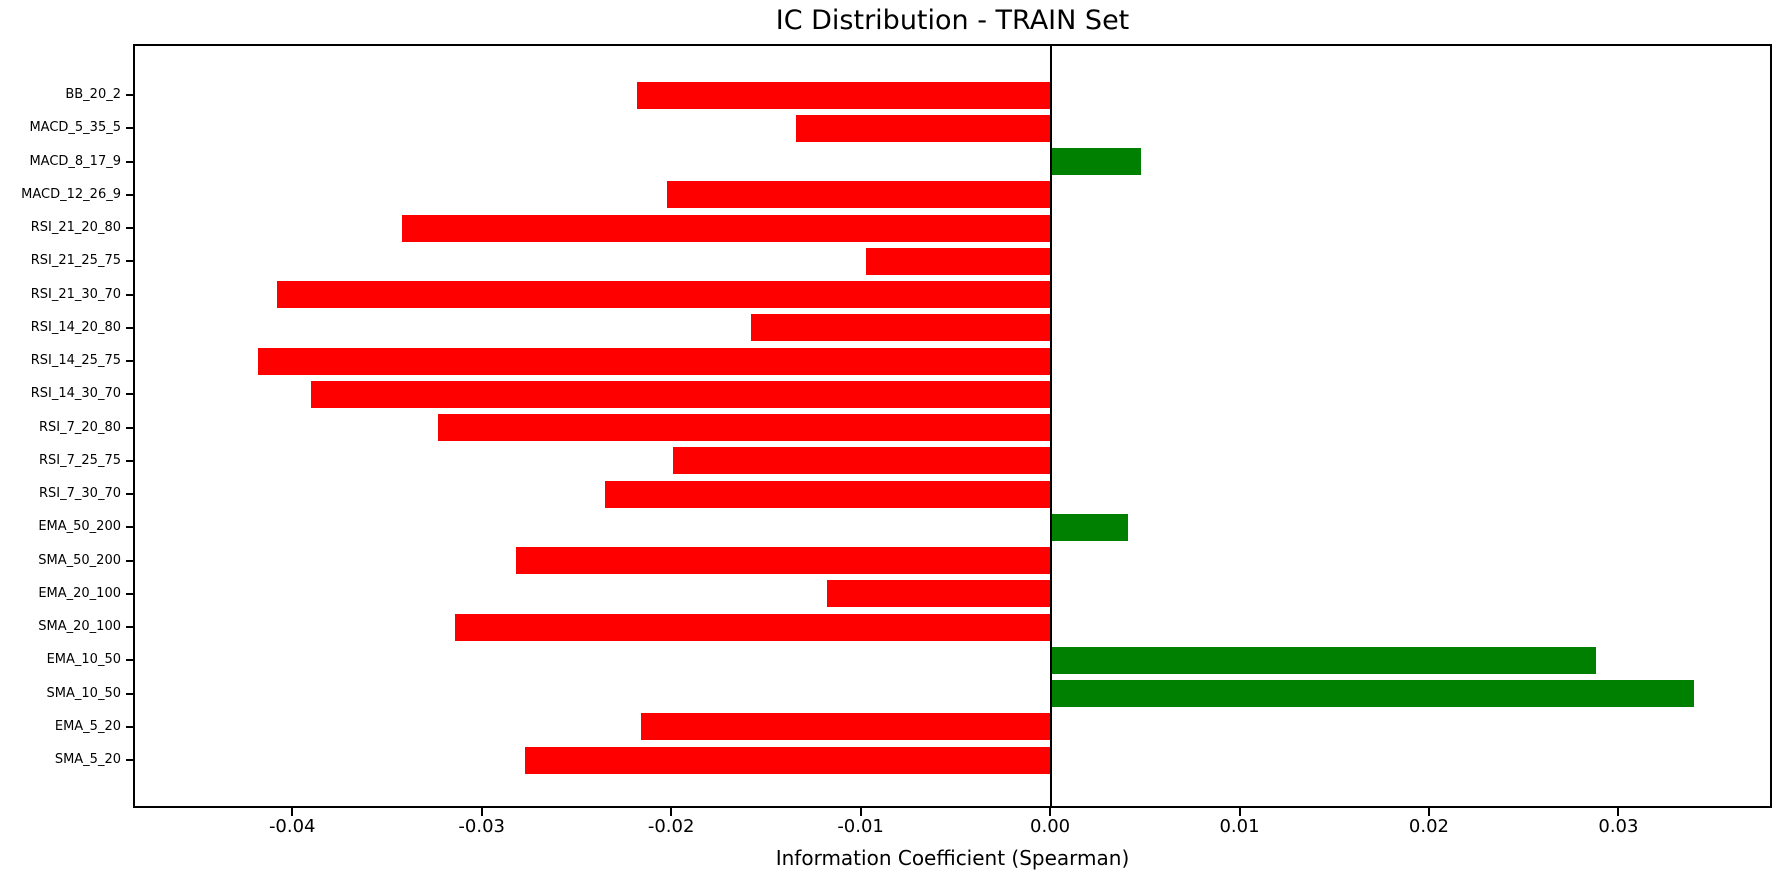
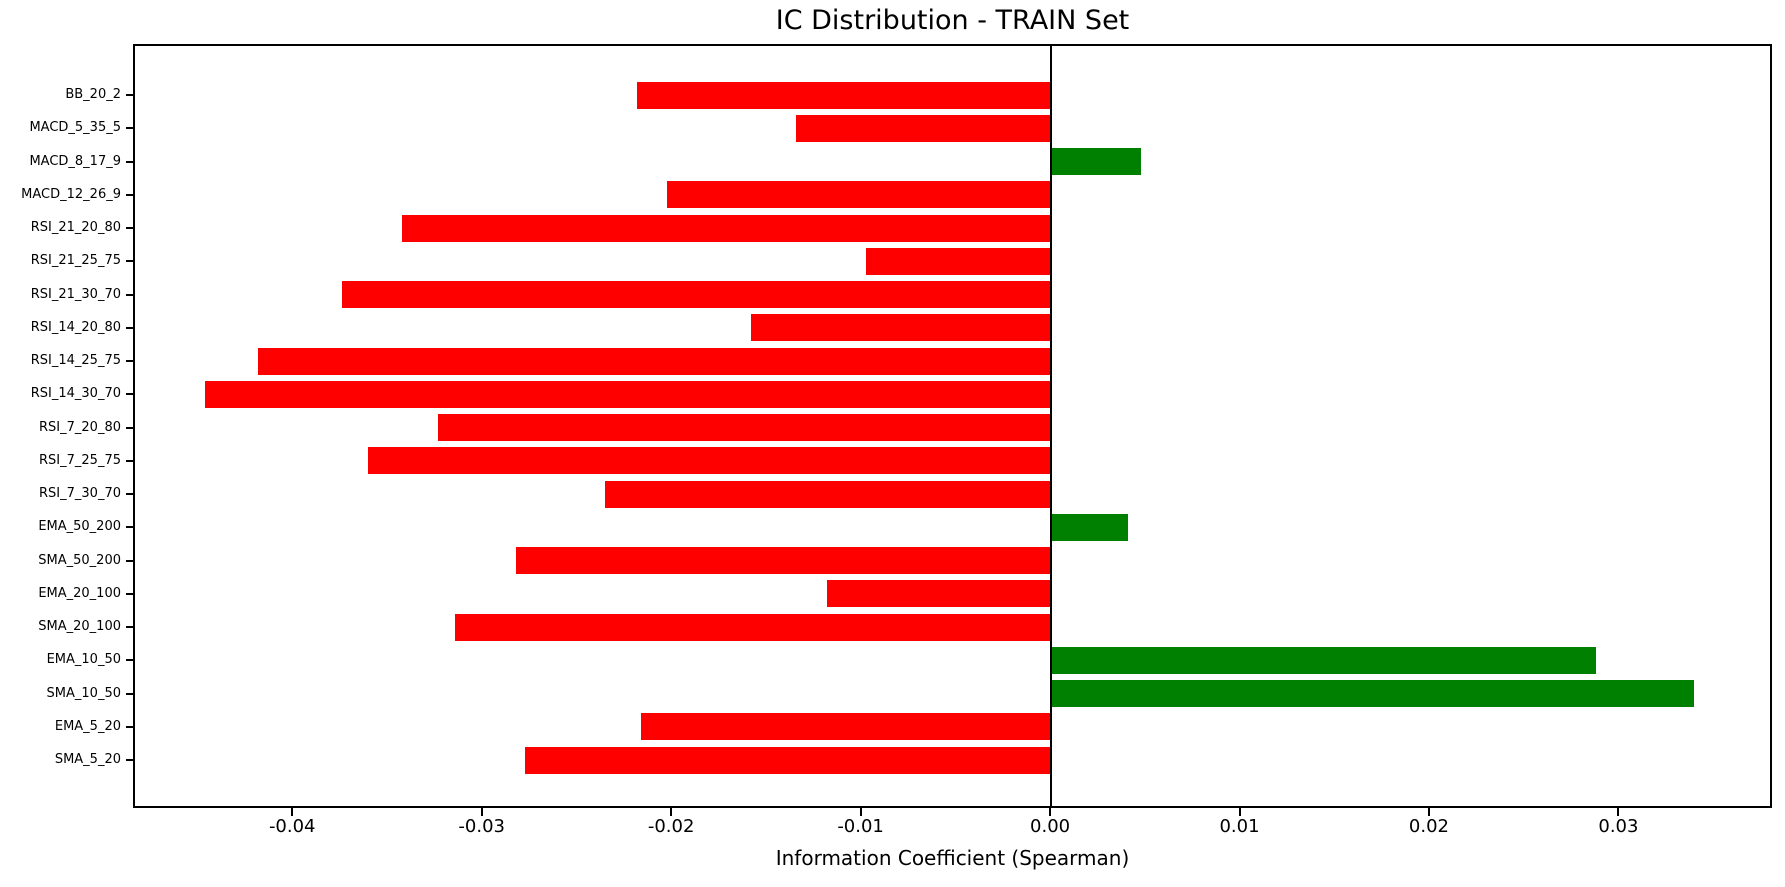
RSI_21_30_70: -0.0408 -> -0.0374
RSI_14_30_70: -0.0390 -> -0.0446
RSI_7_25_75: -0.0199 -> -0.0360
